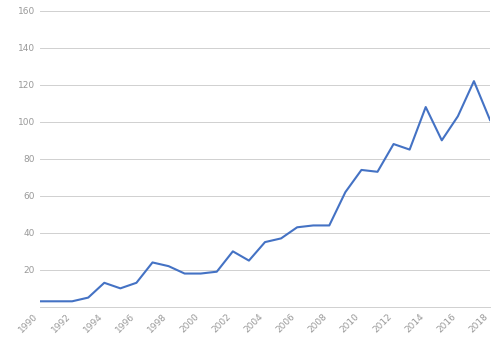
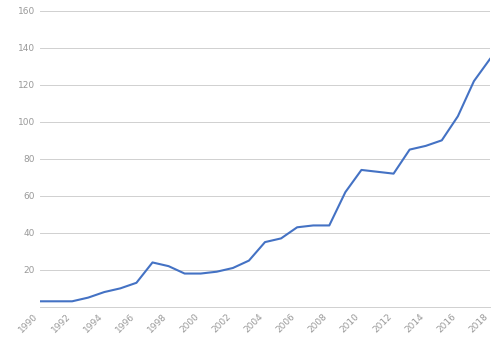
1994: 13 -> 8
2002: 30 -> 21
2012: 88 -> 72
2014: 108 -> 87
2018: 101 -> 134
